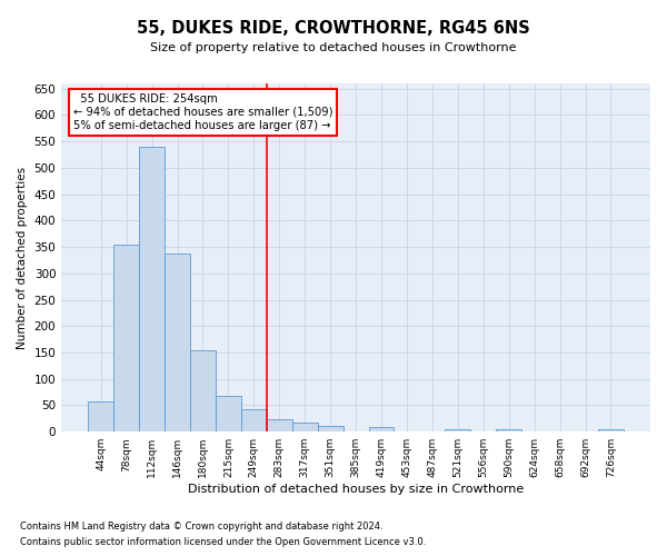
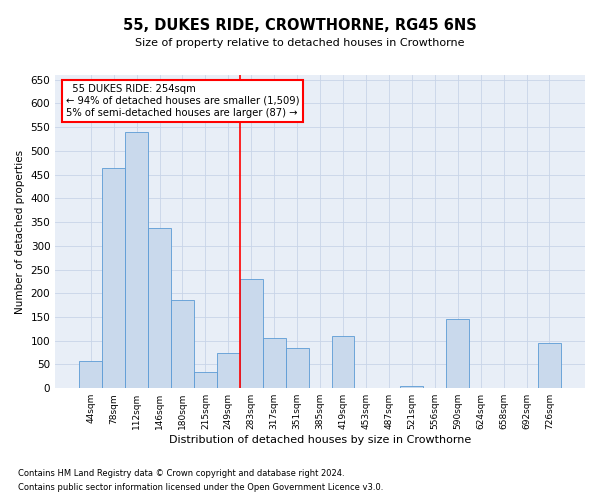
78sqm: 354 -> 465
180sqm: 155 -> 185
215sqm: 68 -> 35
249sqm: 42 -> 75
283sqm: 24 -> 230
317sqm: 17 -> 105
351sqm: 10 -> 85
419sqm: 9 -> 110
590sqm: 4 -> 145
726sqm: 4 -> 95
